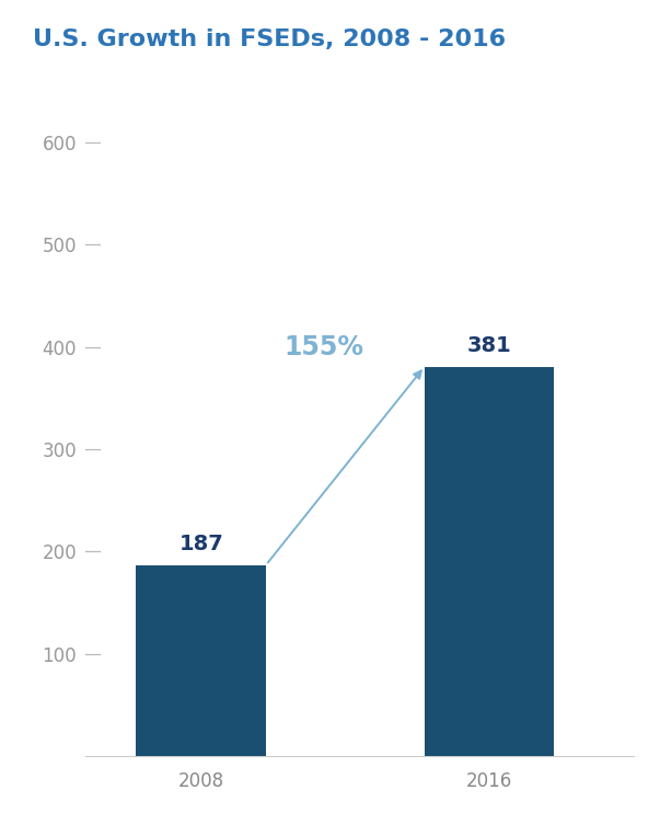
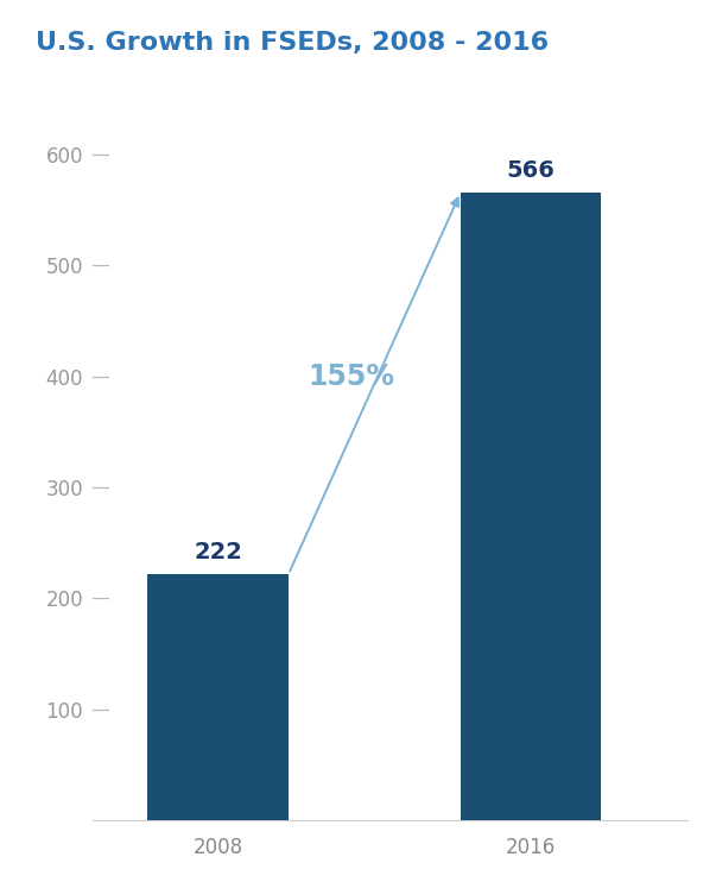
2008: 187 -> 222
2016: 381 -> 566
